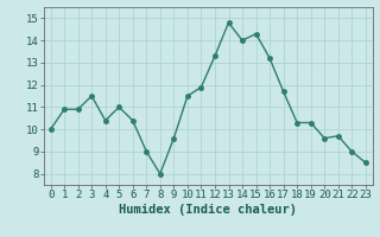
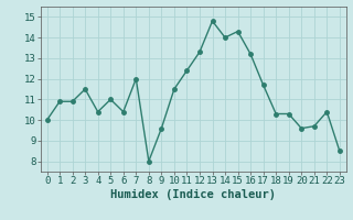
7: 9.0 -> 12.0
11: 11.9 -> 12.4
22: 9.0 -> 10.4
